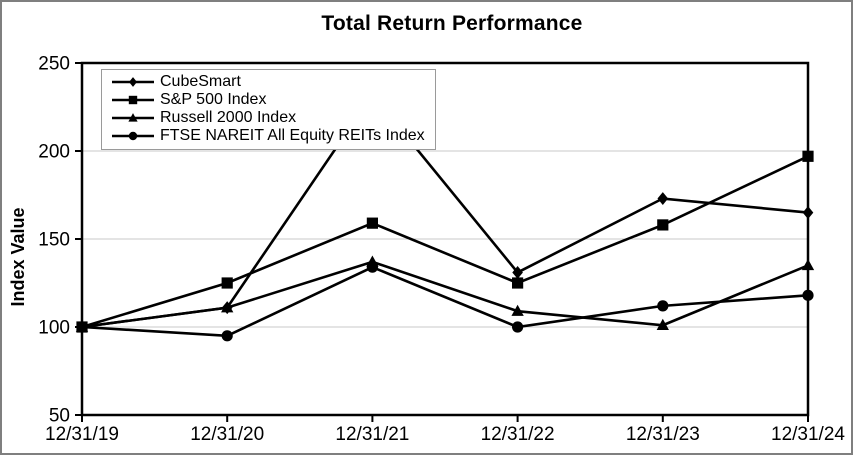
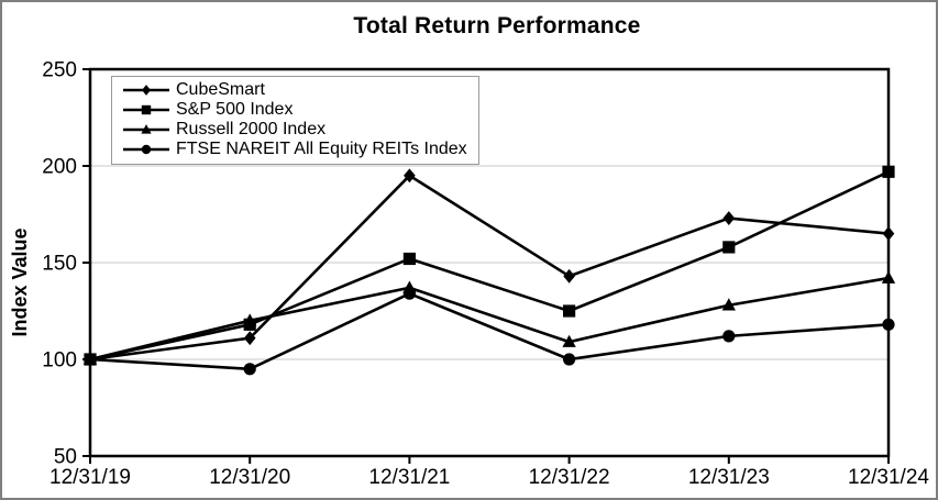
S&P 500 Index/12/31/20: 125 -> 118
Russell 2000 Index/12/31/20: 111 -> 120
CubeSmart/12/31/21: 232 -> 195
S&P 500 Index/12/31/21: 159 -> 152
CubeSmart/12/31/22: 131 -> 143
Russell 2000 Index/12/31/23: 101 -> 128
Russell 2000 Index/12/31/24: 135 -> 142
